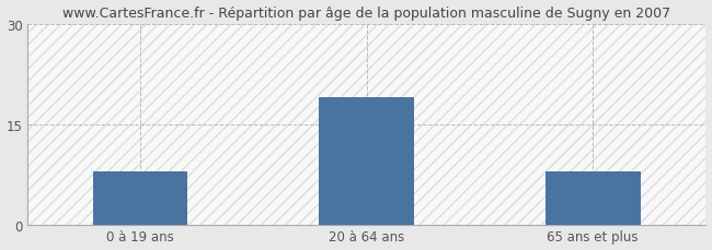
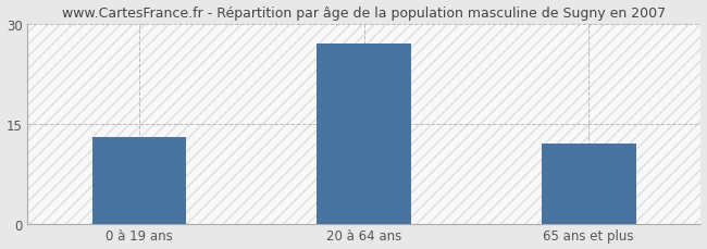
0 à 19 ans: 8 -> 13
20 à 64 ans: 19 -> 27
65 ans et plus: 8 -> 12
